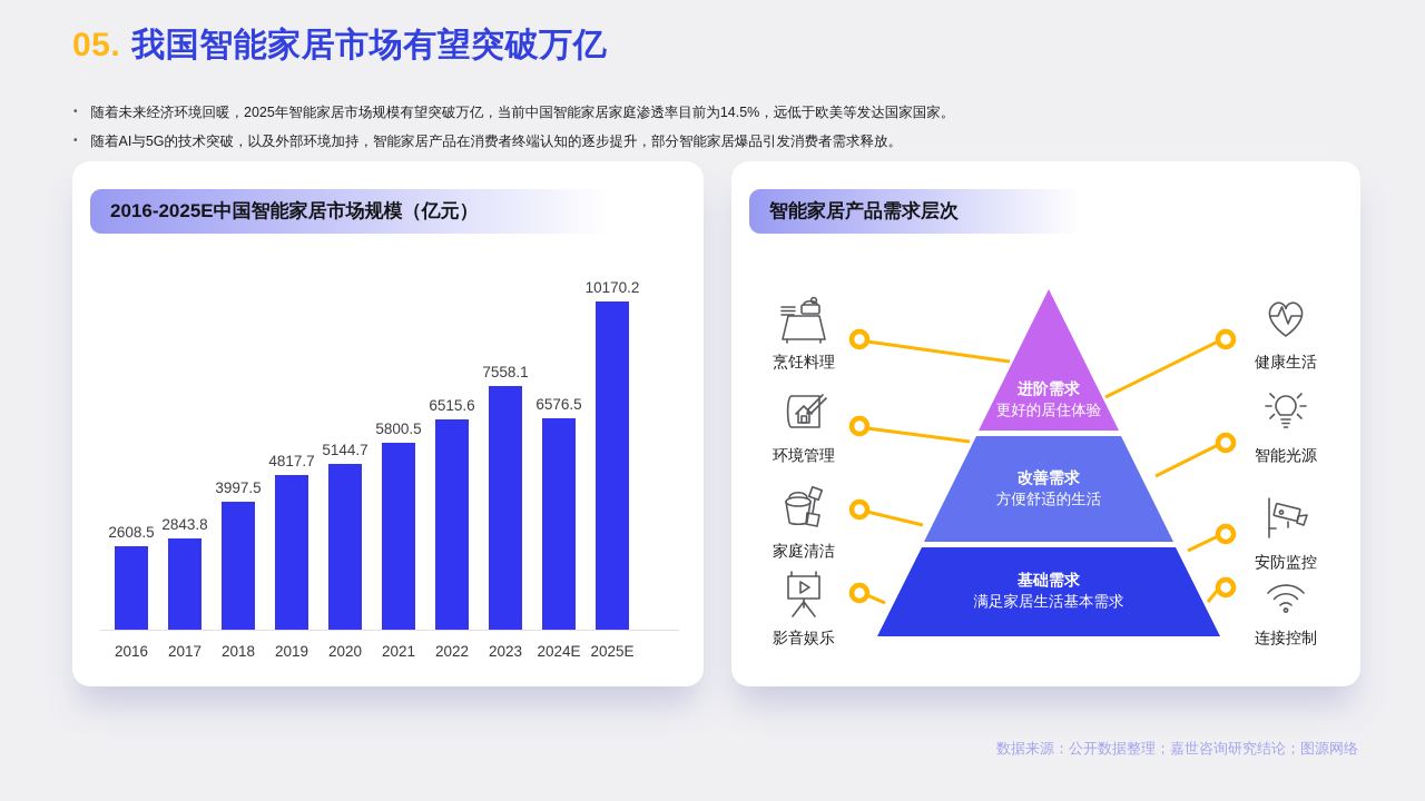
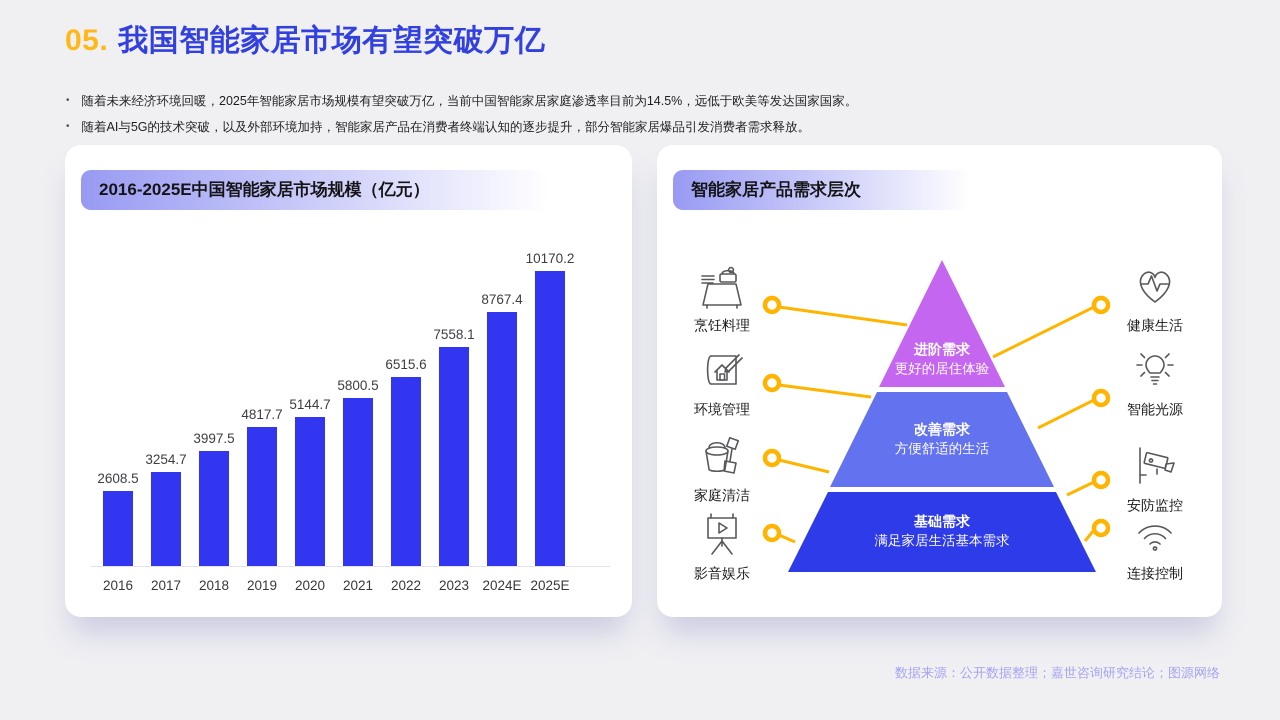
2017: 2843.8 -> 3254.7
2024E: 6576.5 -> 8767.4
